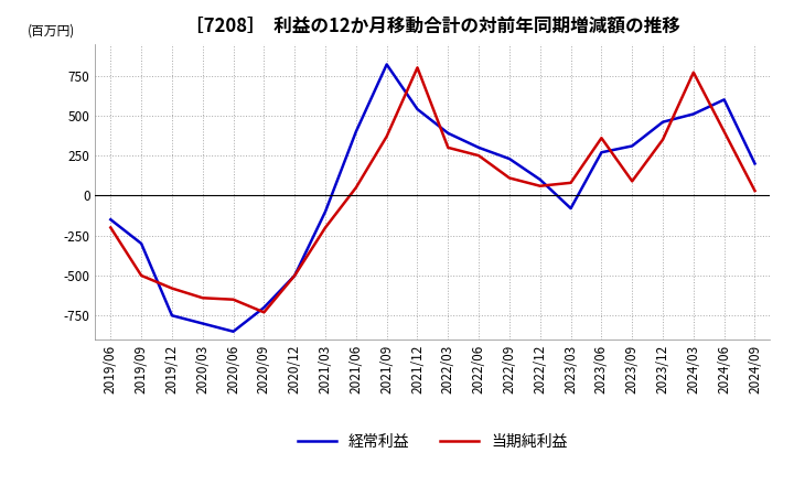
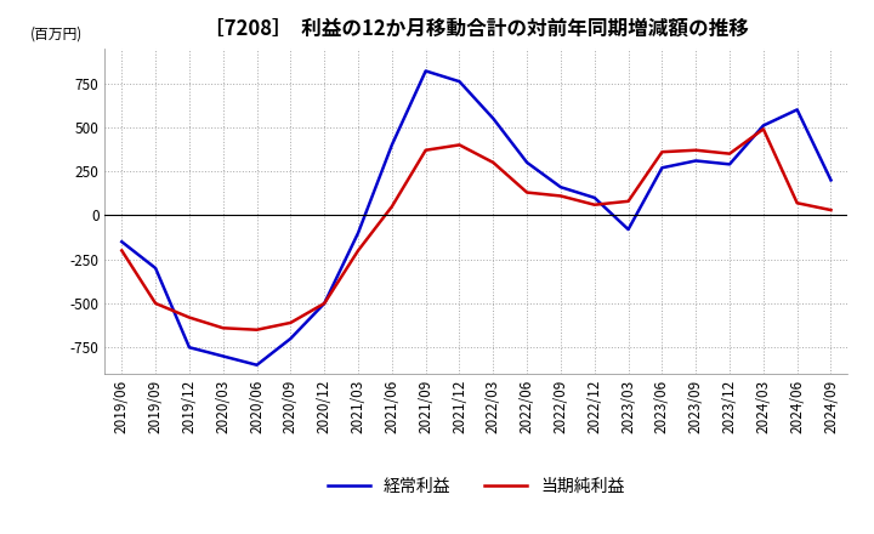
当期純利益/2020/09: -730 -> -610
経常利益/2021/12: 540 -> 760
当期純利益/2021/12: 800 -> 400
経常利益/2022/03: 390 -> 550
当期純利益/2022/06: 250 -> 130
経常利益/2022/09: 230 -> 160
当期純利益/2023/09: 90 -> 370
経常利益/2023/12: 460 -> 290
当期純利益/2024/03: 770 -> 490
当期純利益/2024/06: 400 -> 70
